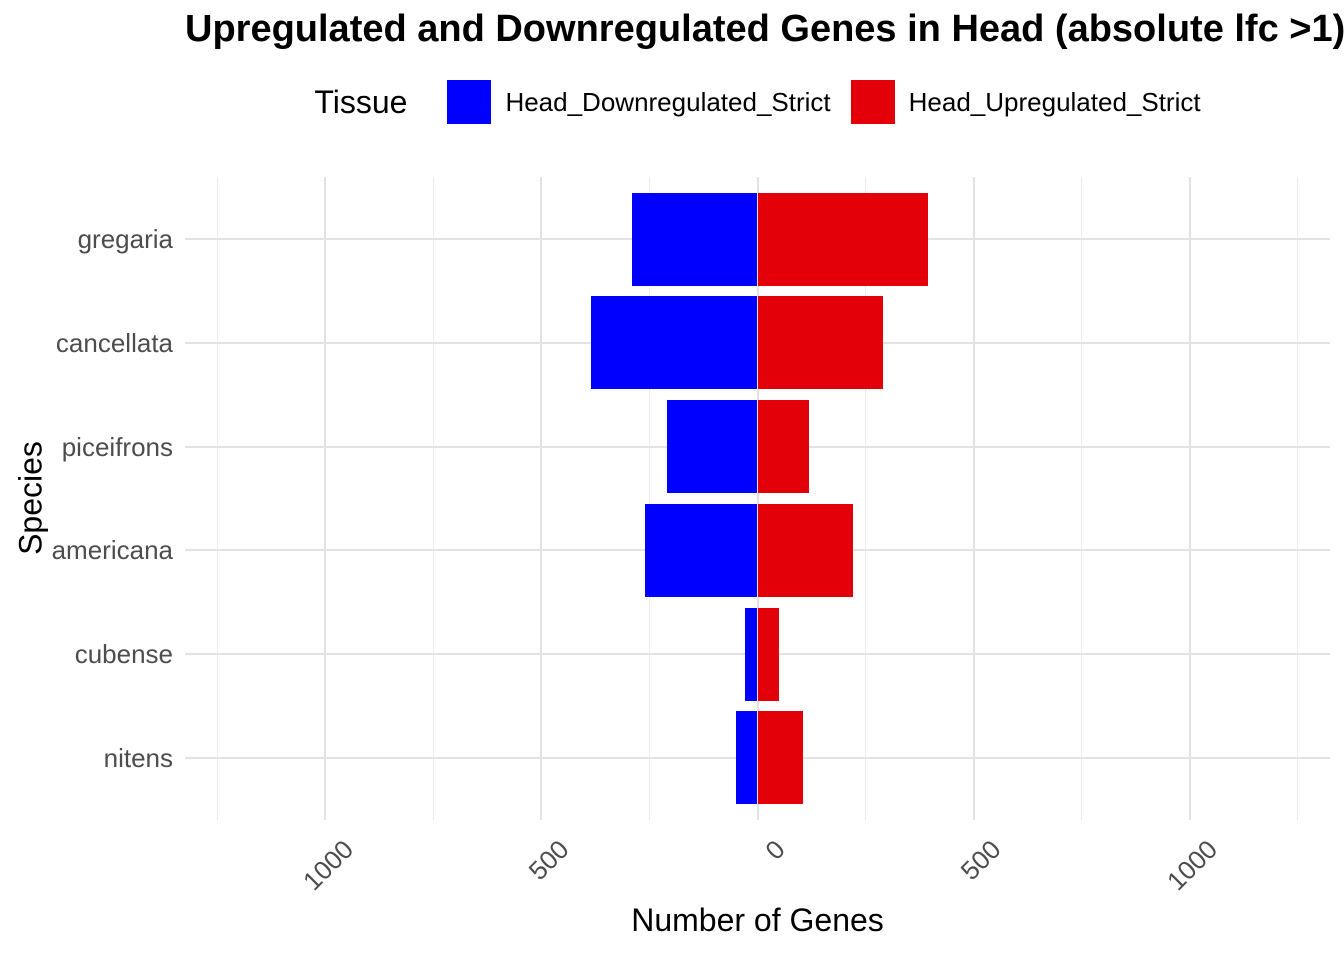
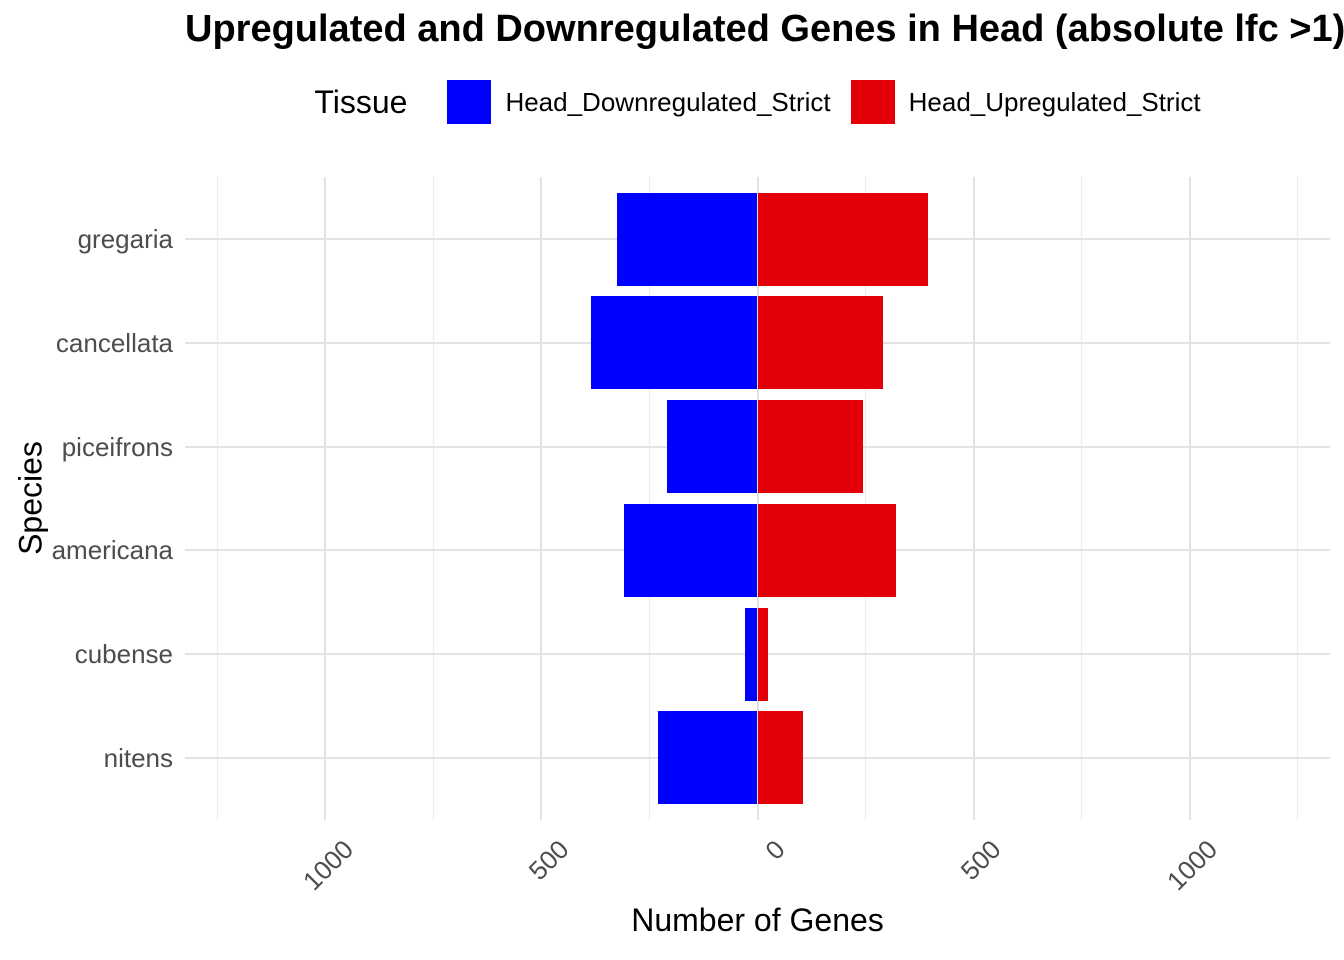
Head_Downregulated_Strict/gregaria: -290 -> -320
Head_Upregulated_Strict/piceifrons: 120 -> 240
Head_Downregulated_Strict/americana: -260 -> -310
Head_Upregulated_Strict/americana: 220 -> 320
Head_Upregulated_Strict/cubense: 50 -> 20
Head_Downregulated_Strict/nitens: -50 -> -230
